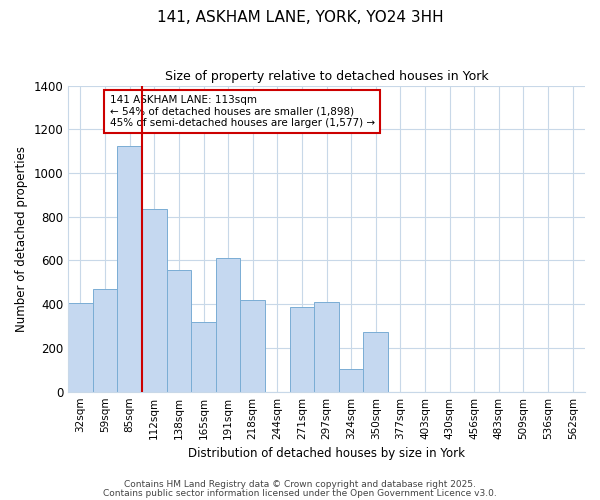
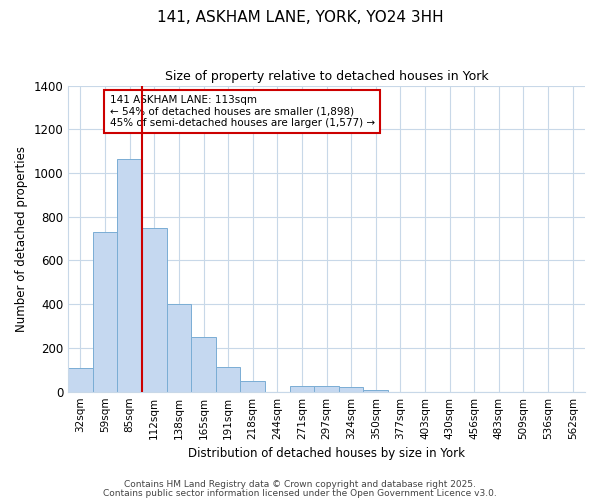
32sqm: 405 -> 110
59sqm: 470 -> 730
85sqm: 1125 -> 1065
112sqm: 835 -> 750
138sqm: 555 -> 400
165sqm: 320 -> 248
191sqm: 610 -> 115
218sqm: 420 -> 50
271sqm: 385 -> 28
297sqm: 410 -> 25
324sqm: 105 -> 20
350sqm: 275 -> 8
